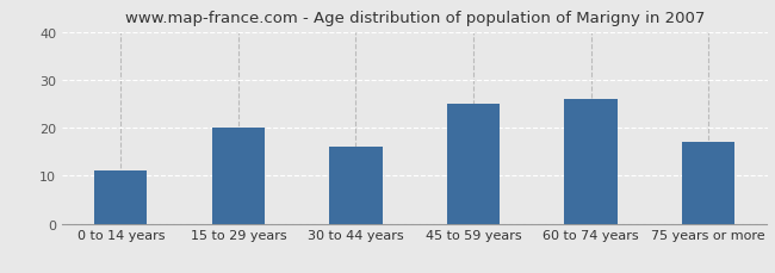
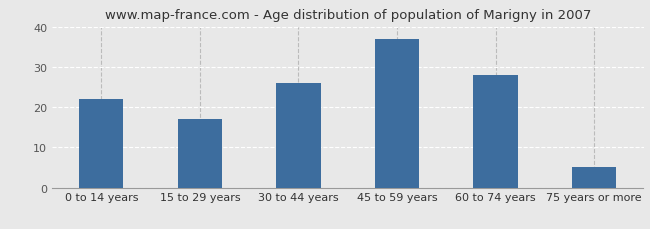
0 to 14 years: 11 -> 22
15 to 29 years: 20 -> 17
30 to 44 years: 16 -> 26
45 to 59 years: 25 -> 37
60 to 74 years: 26 -> 28
75 years or more: 17 -> 5
